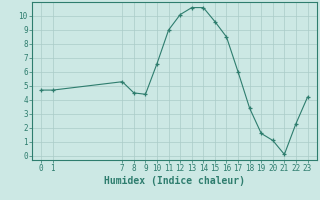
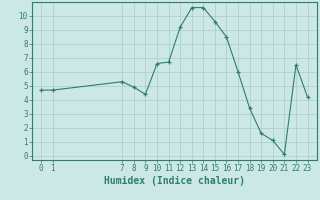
8: 4.5 -> 4.9
11: 9.0 -> 6.7
12: 10.1 -> 9.2
22: 2.3 -> 6.5
